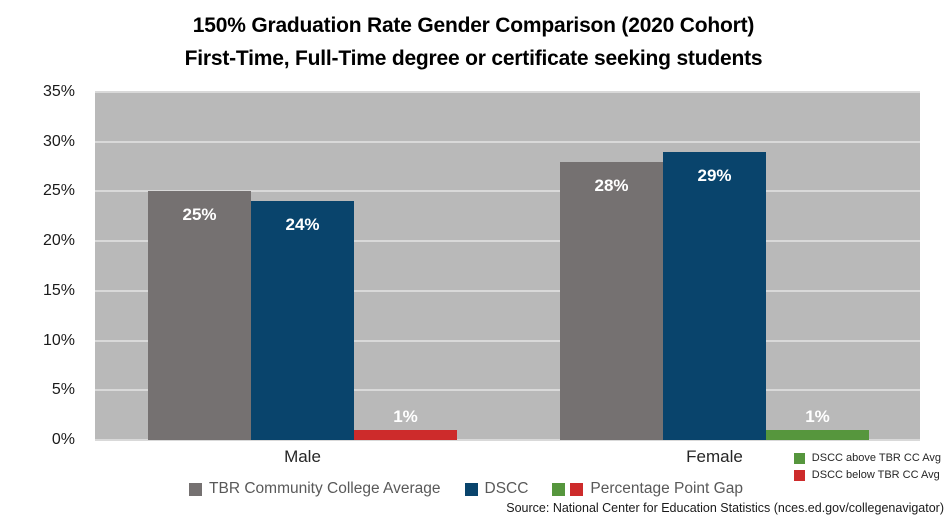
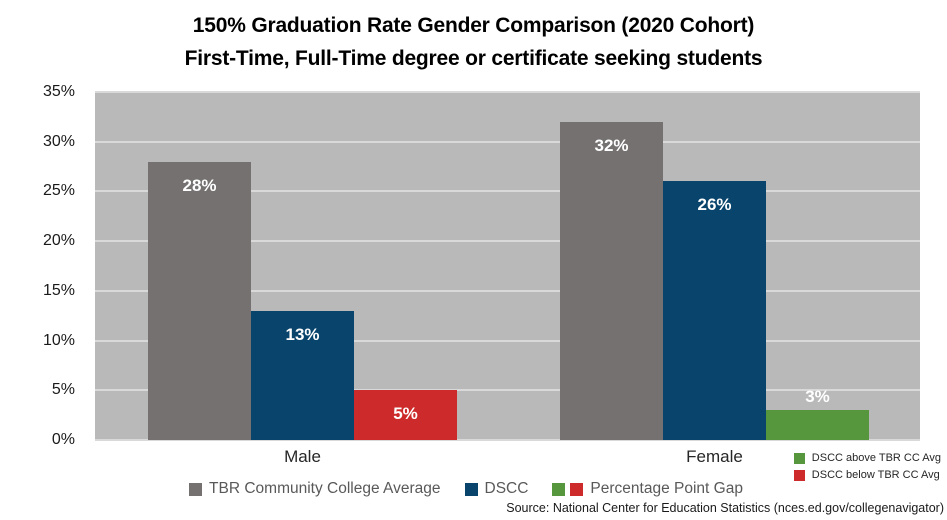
TBR Community College Average/Male: 25% -> 28%
DSCC/Male: 24% -> 13%
Percentage Point Gap/Male: 1% -> 5%
TBR Community College Average/Female: 28% -> 32%
DSCC/Female: 29% -> 26%
Percentage Point Gap/Female: 1% -> 3%
